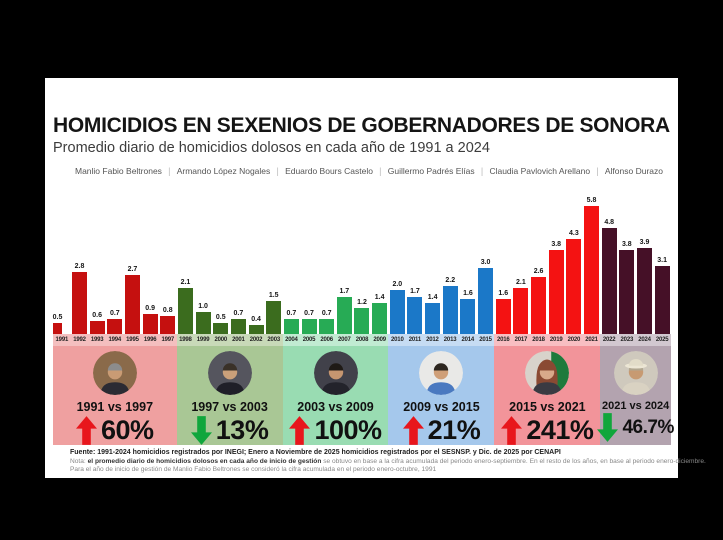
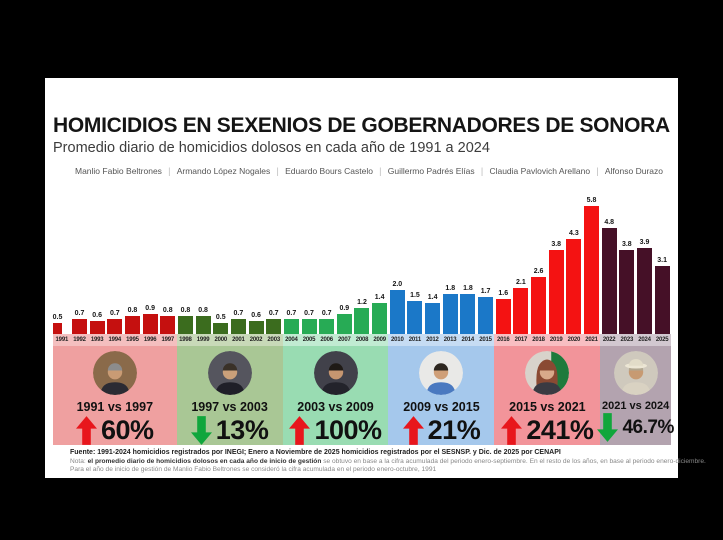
1992: 2.8 -> 0.7
1995: 2.7 -> 0.8
1998: 2.1 -> 0.8
1999: 1.0 -> 0.8
2002: 0.4 -> 0.6
2003: 1.5 -> 0.7
2007: 1.7 -> 0.9
2011: 1.7 -> 1.5
2013: 2.2 -> 1.8
2014: 1.6 -> 1.8
2015: 3.0 -> 1.7
